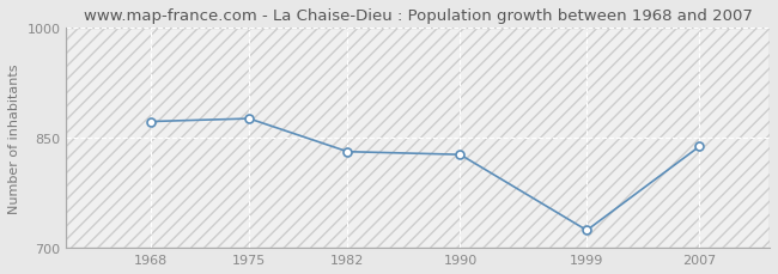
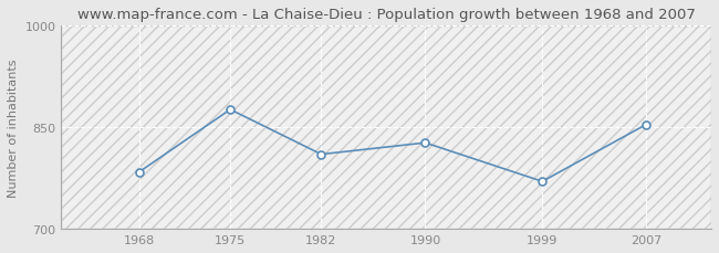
1968: 872 -> 784
1982: 831 -> 810
1999: 724 -> 770
2007: 838 -> 854
